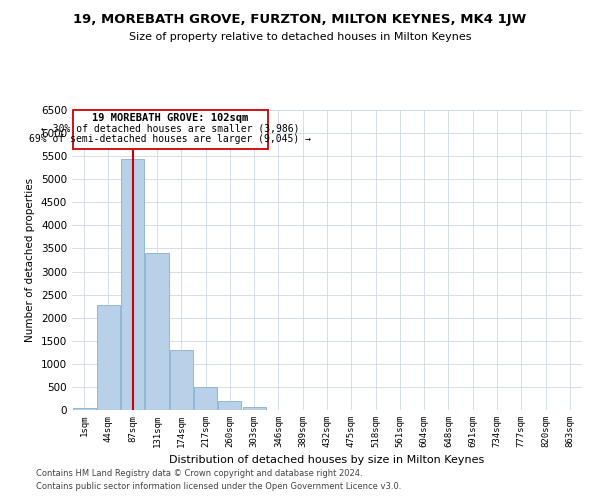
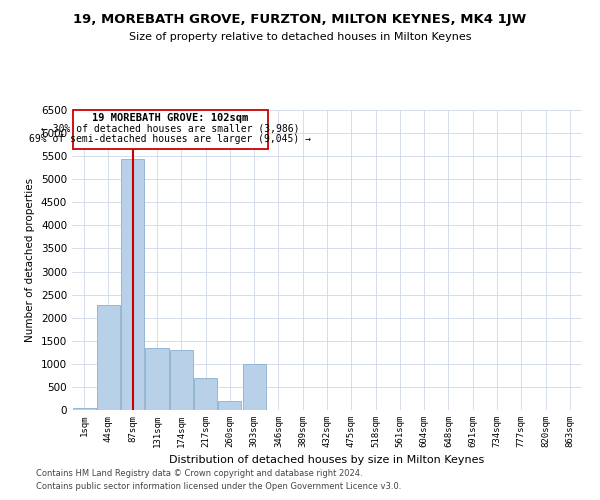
131sqm: 3400 -> 1350
217sqm: 490 -> 700
303sqm: 80 -> 1000
